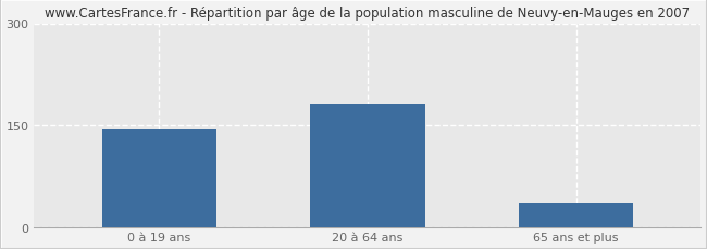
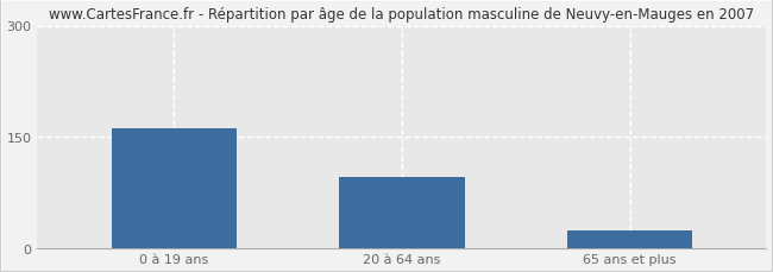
0 à 19 ans: 144 -> 162
20 à 64 ans: 181 -> 96
65 ans et plus: 35 -> 24
